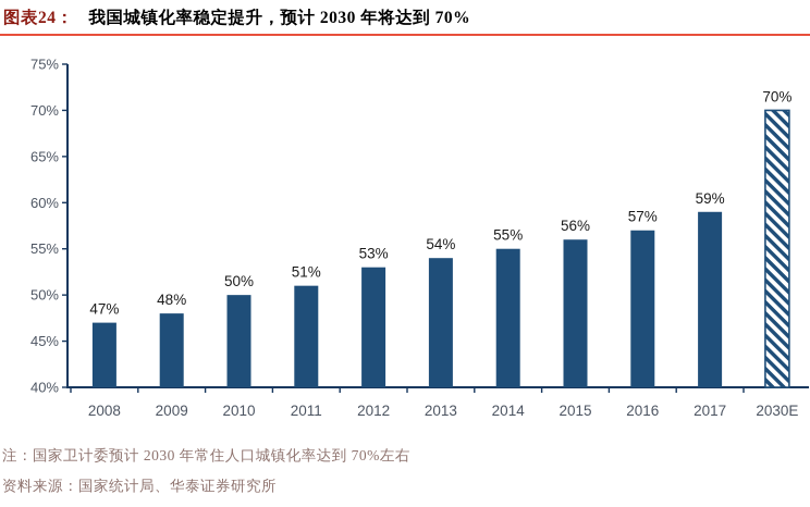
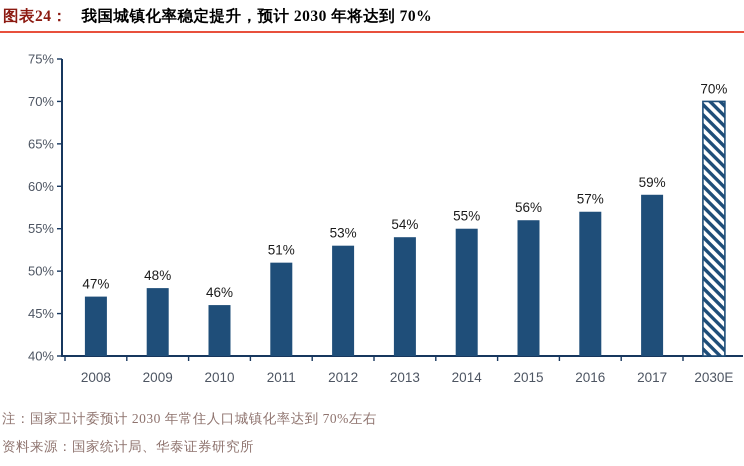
2010: 50% -> 46%
